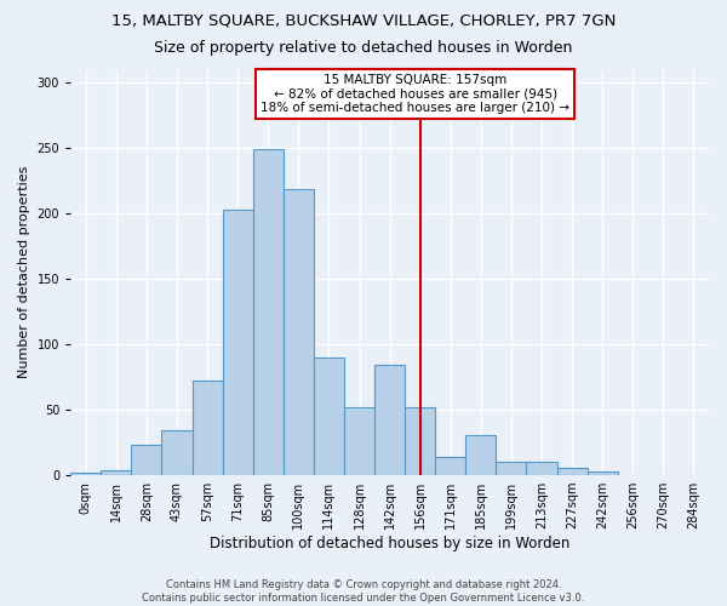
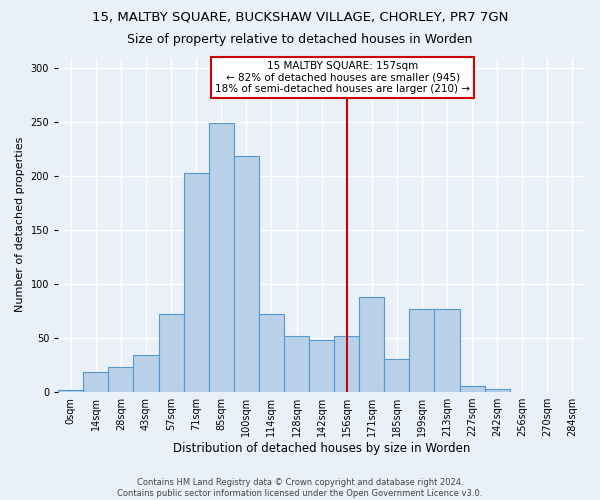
14sqm: 4 -> 19
114sqm: 90 -> 72
142sqm: 84 -> 48
171sqm: 14 -> 88
199sqm: 10 -> 77
213sqm: 10 -> 77
